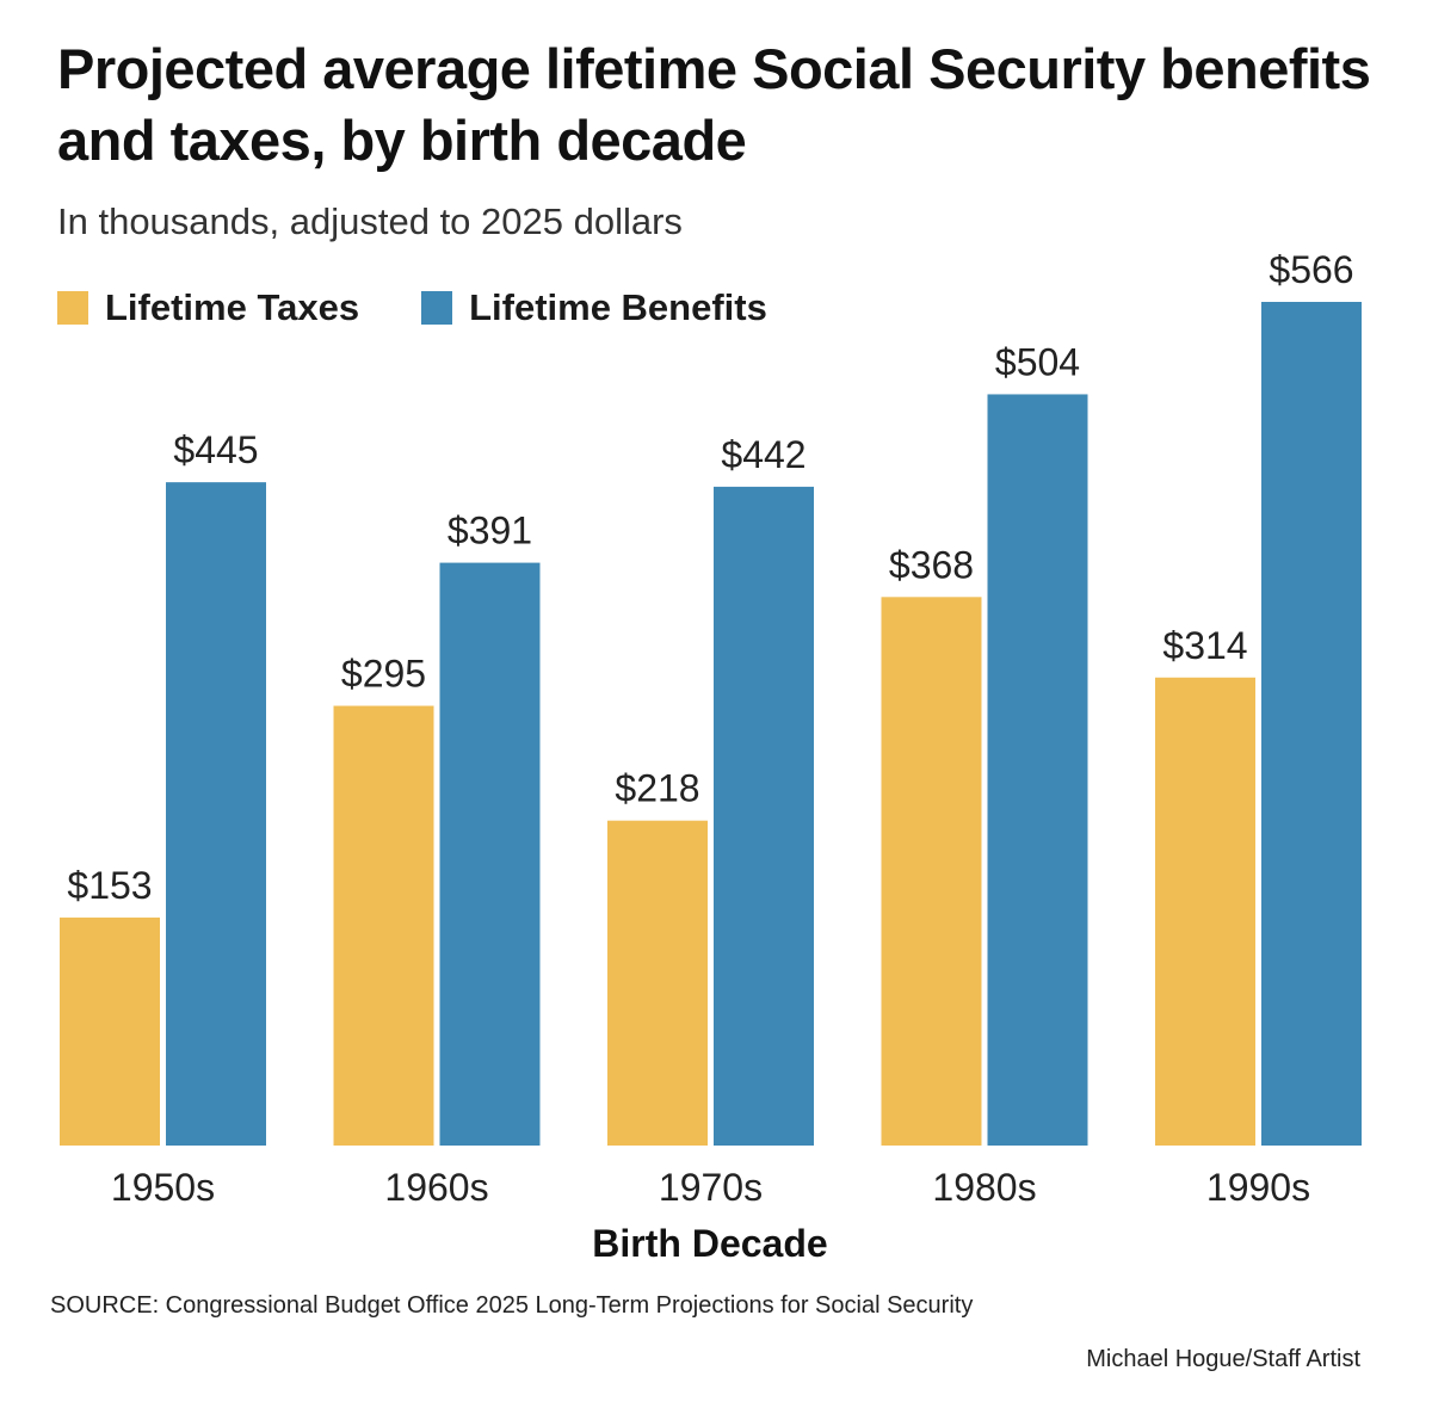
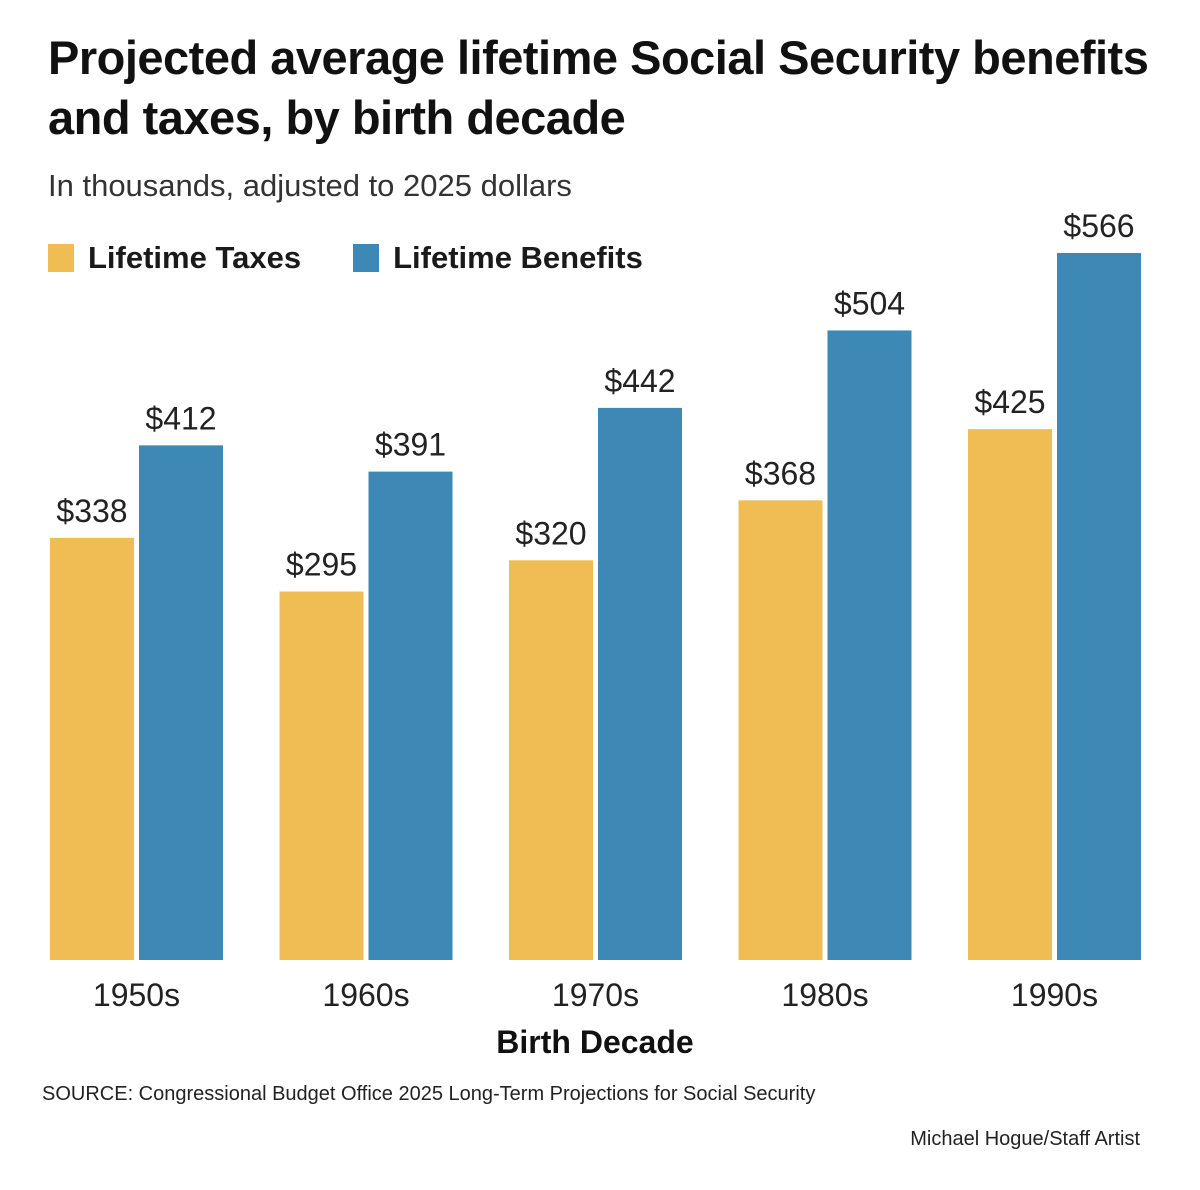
Lifetime Taxes/1950s: $153 -> $338
Lifetime Benefits/1950s: $445 -> $412
Lifetime Taxes/1970s: $218 -> $320
Lifetime Taxes/1990s: $314 -> $425
